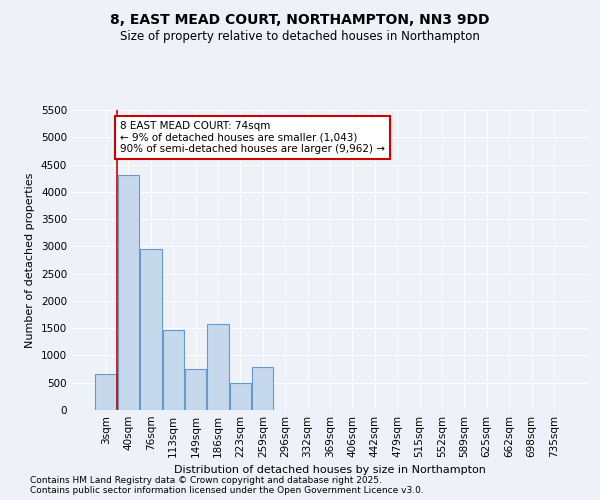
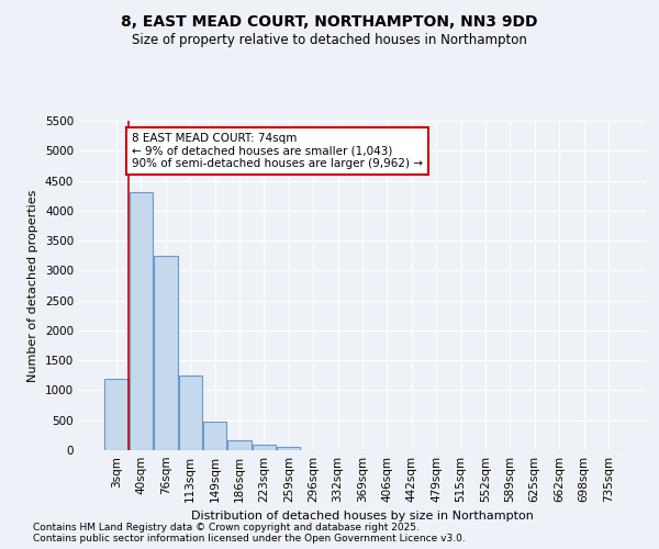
3sqm: 660 -> 1200
76sqm: 2960 -> 3250
113sqm: 1460 -> 1250
149sqm: 760 -> 480
186sqm: 1580 -> 170
223sqm: 500 -> 100
259sqm: 780 -> 60
